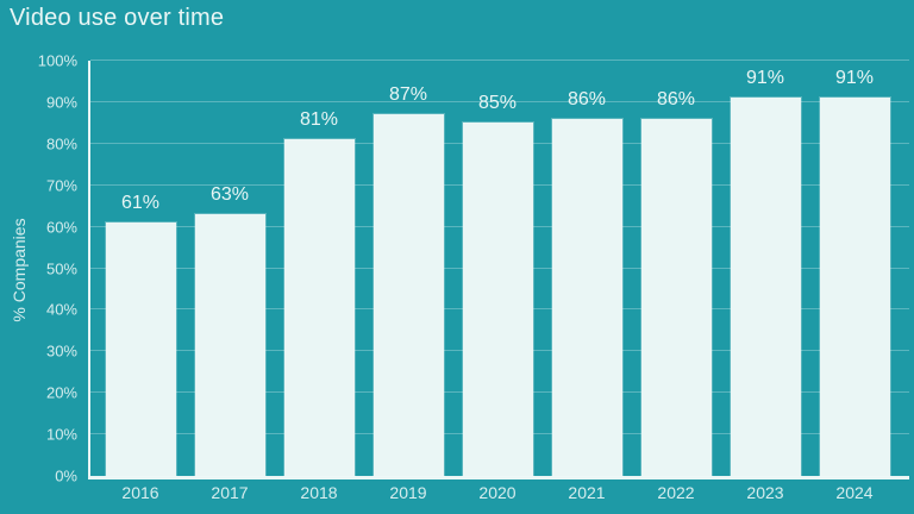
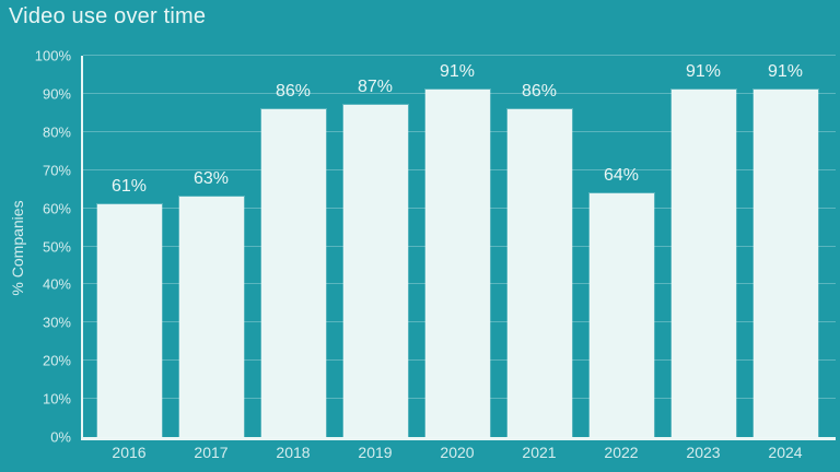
2018: 81% -> 86%
2020: 85% -> 91%
2022: 86% -> 64%
